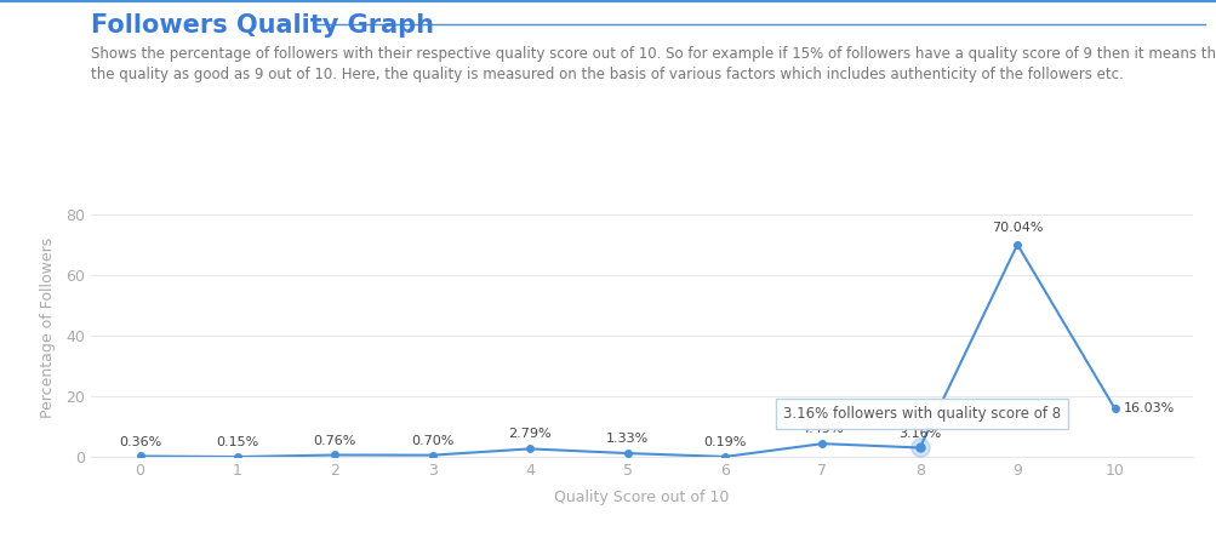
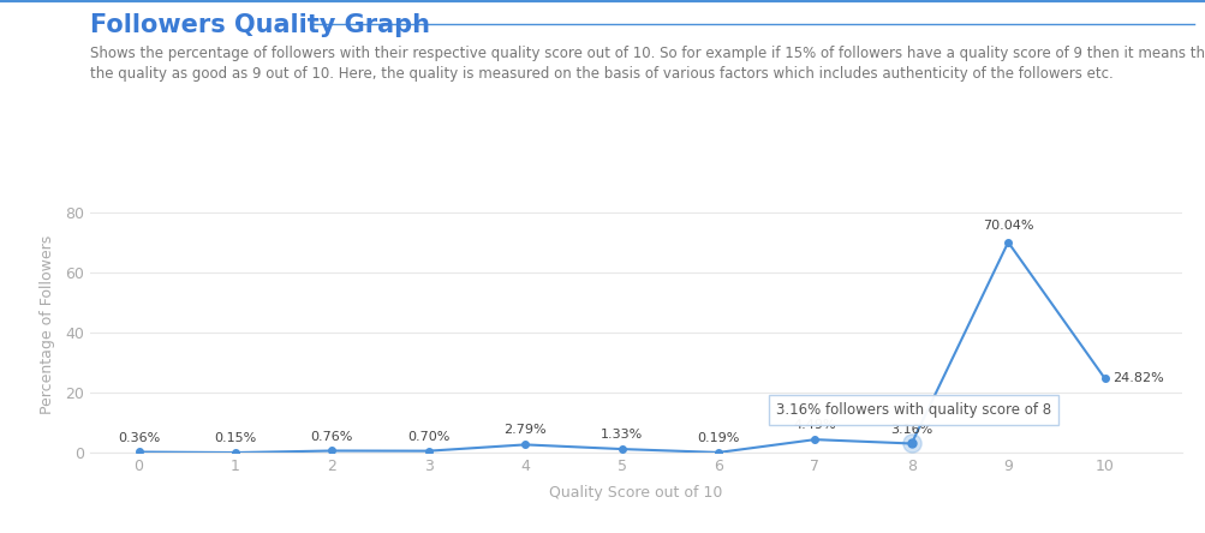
10: 16.03% -> 24.82%
